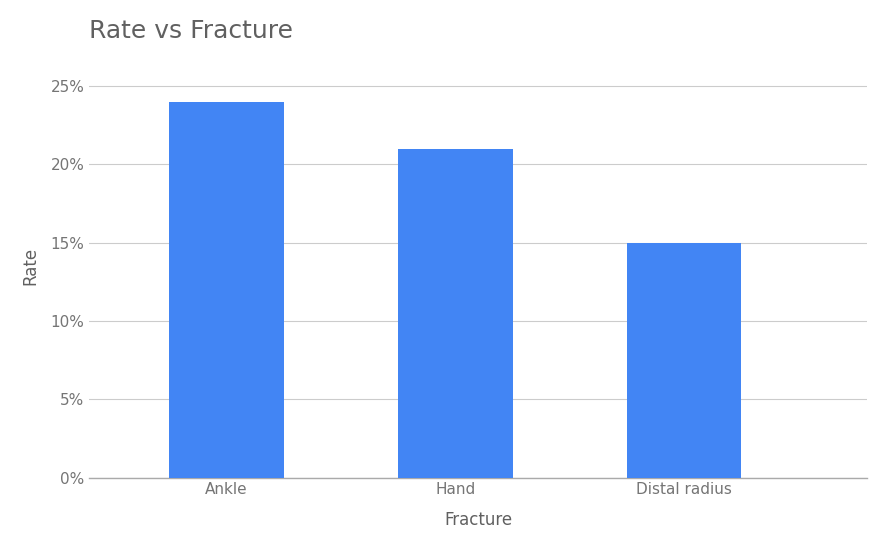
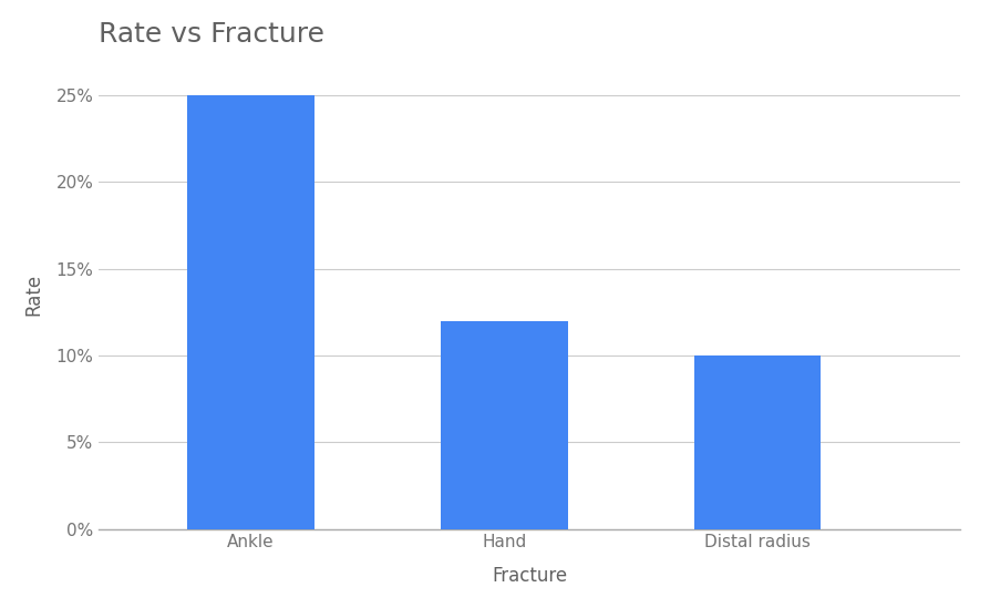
Ankle: 24% -> 25%
Hand: 21% -> 12%
Distal radius: 15% -> 10%
